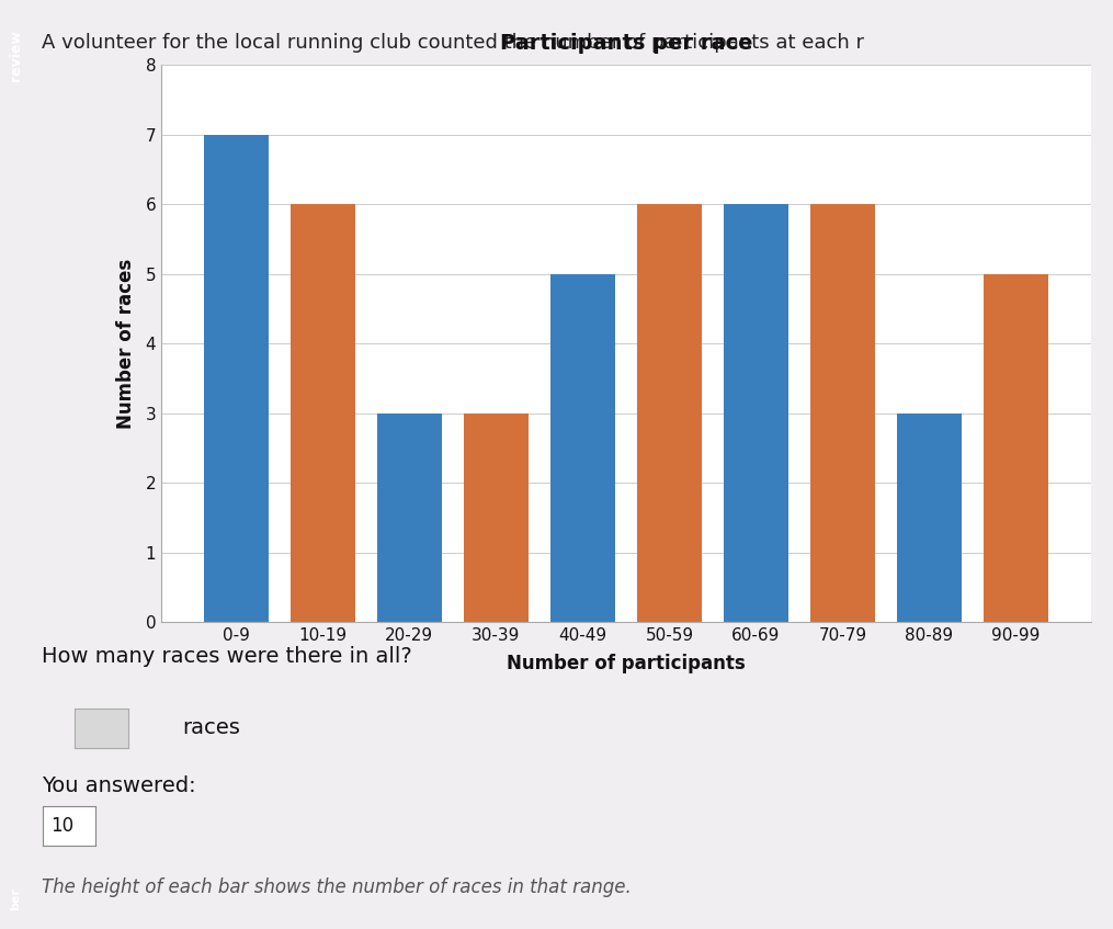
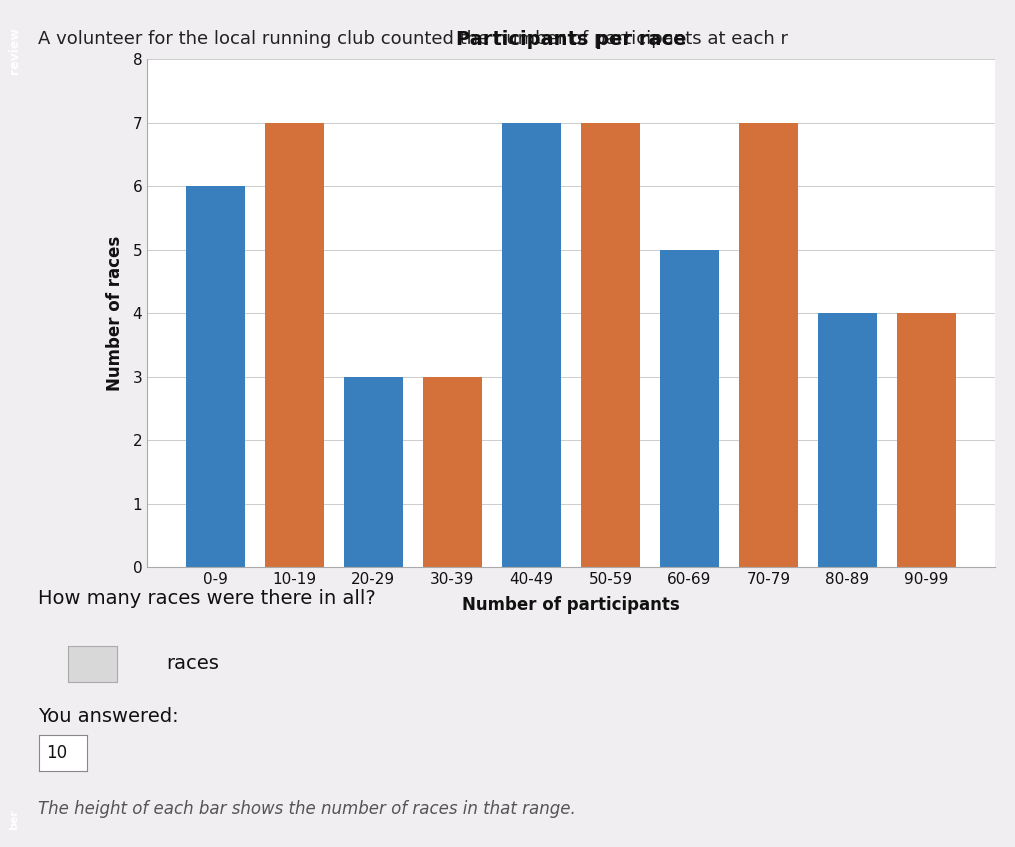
0-9: 7 -> 6
10-19: 6 -> 7
40-49: 5 -> 7
50-59: 6 -> 7
60-69: 6 -> 5
70-79: 6 -> 7
80-89: 3 -> 4
90-99: 5 -> 4
